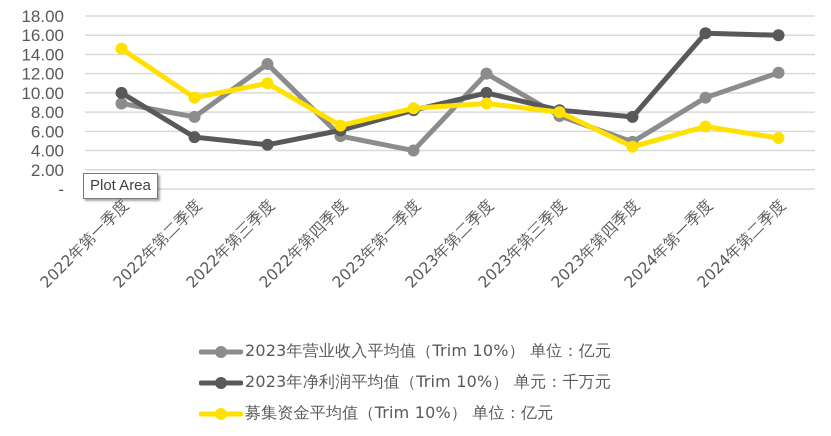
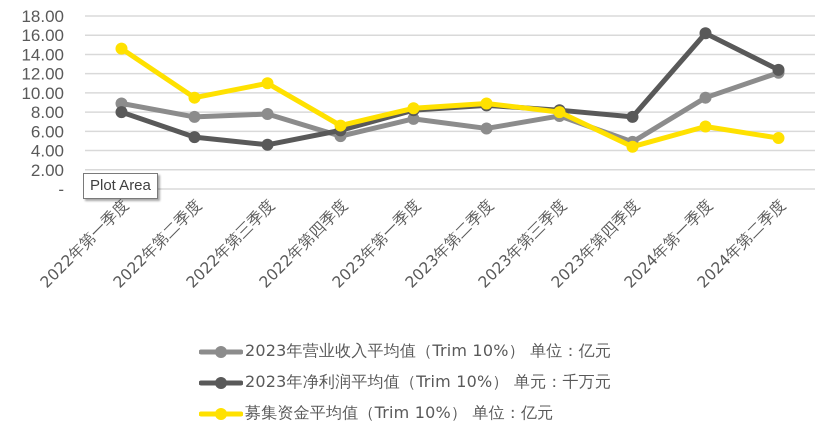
2023年净利润平均值（Trim 10%） 单元：千万元/2022年第一季度: 10 -> 8
2023年营业收入平均值（Trim 10%） 单位：亿元/2022年第三季度: 13 -> 8
2023年营业收入平均值（Trim 10%） 单位：亿元/2023年第一季度: 4 -> 7
2023年营业收入平均值（Trim 10%） 单位：亿元/2023年第二季度: 12 -> 6
2023年净利润平均值（Trim 10%） 单元：千万元/2023年第二季度: 10 -> 9
2023年净利润平均值（Trim 10%） 单元：千万元/2024年第二季度: 16 -> 12
